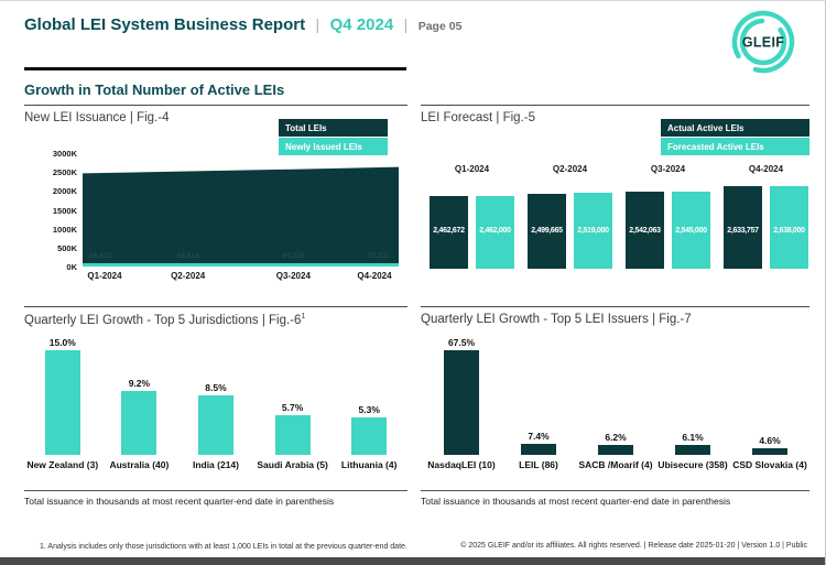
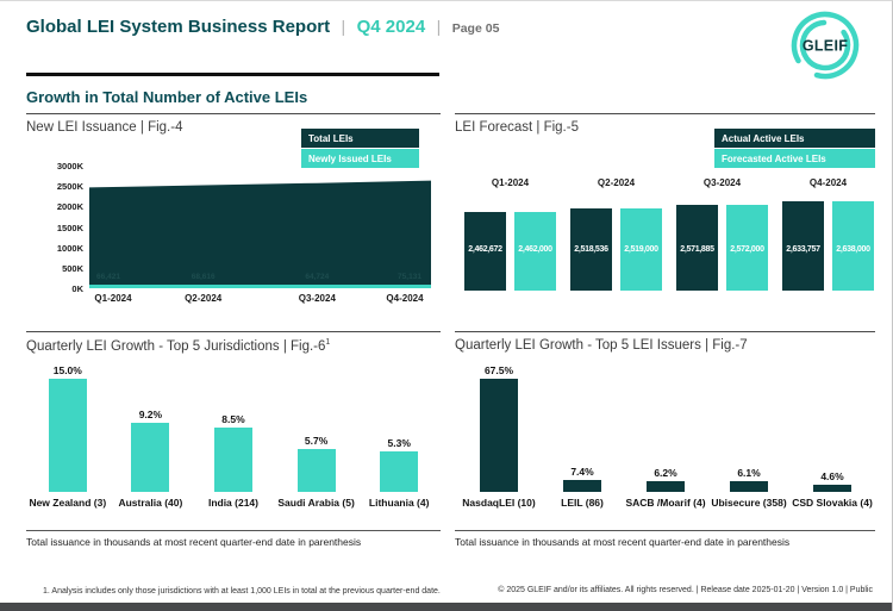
LEI Forecast | Fig.-5/Actual Active LEIs/Q2-2024: 2,499,665 -> 2,518,536
LEI Forecast | Fig.-5/Actual Active LEIs/Q3-2024: 2,542,063 -> 2,571,885
LEI Forecast | Fig.-5/Forecasted Active LEIs/Q3-2024: 2,545,000 -> 2,572,000
